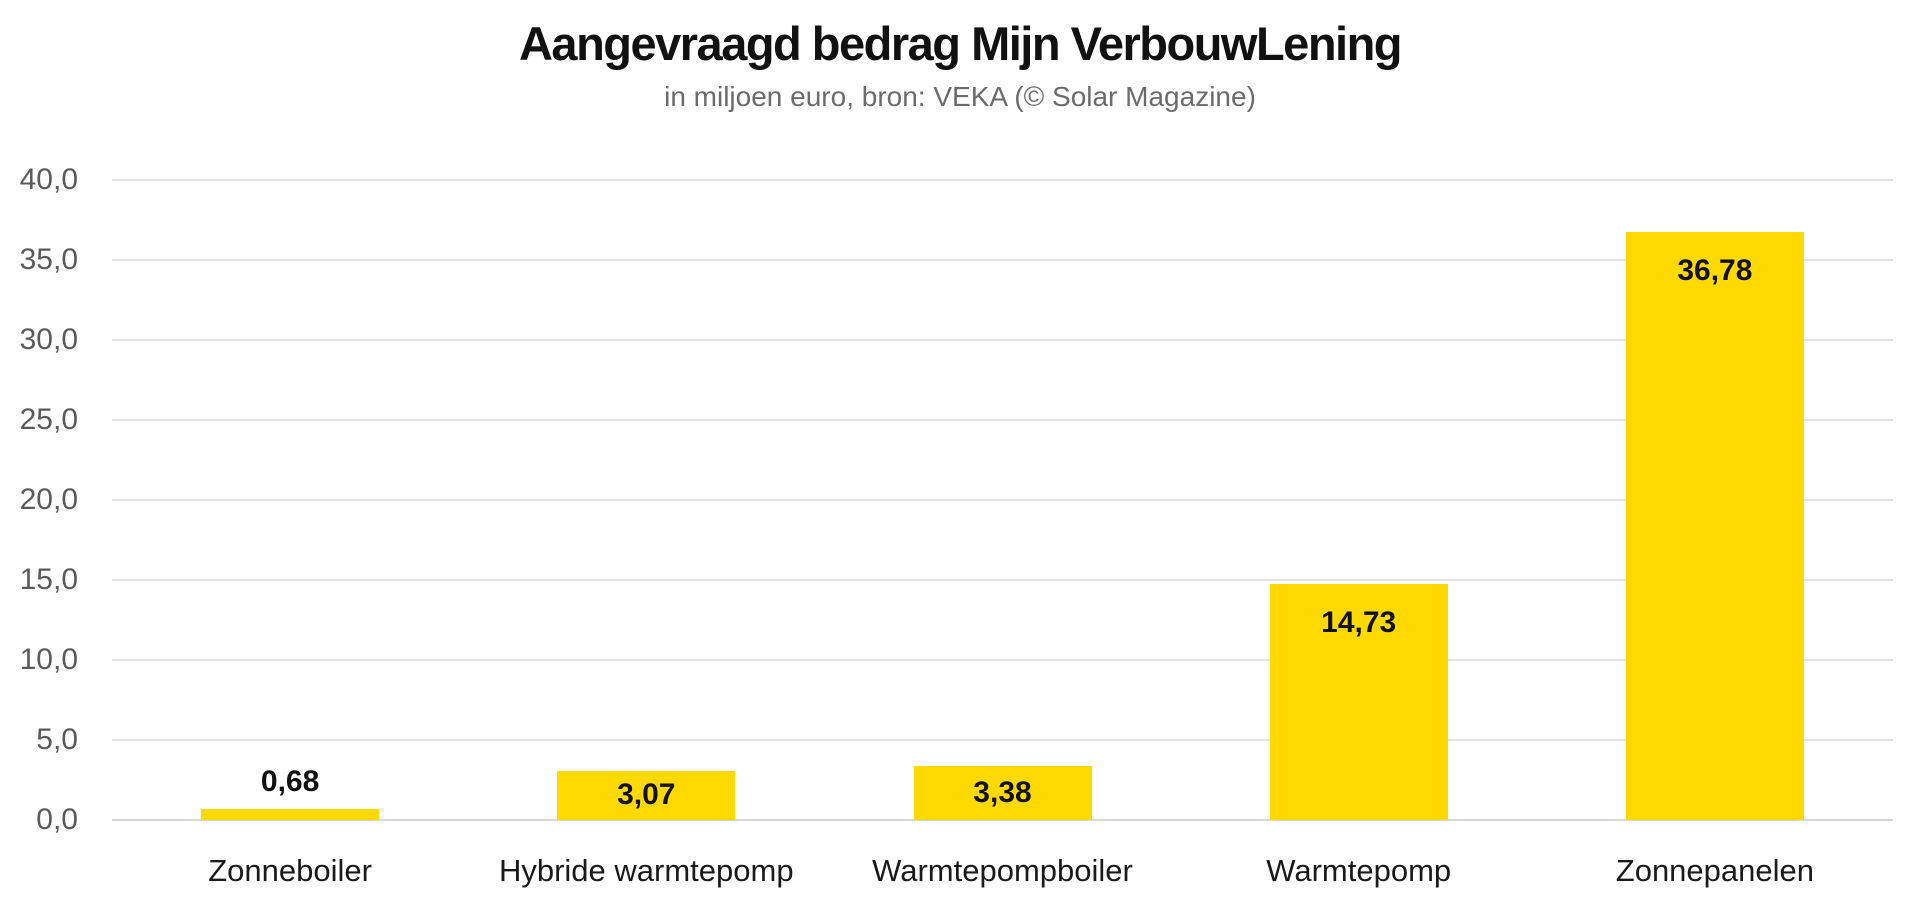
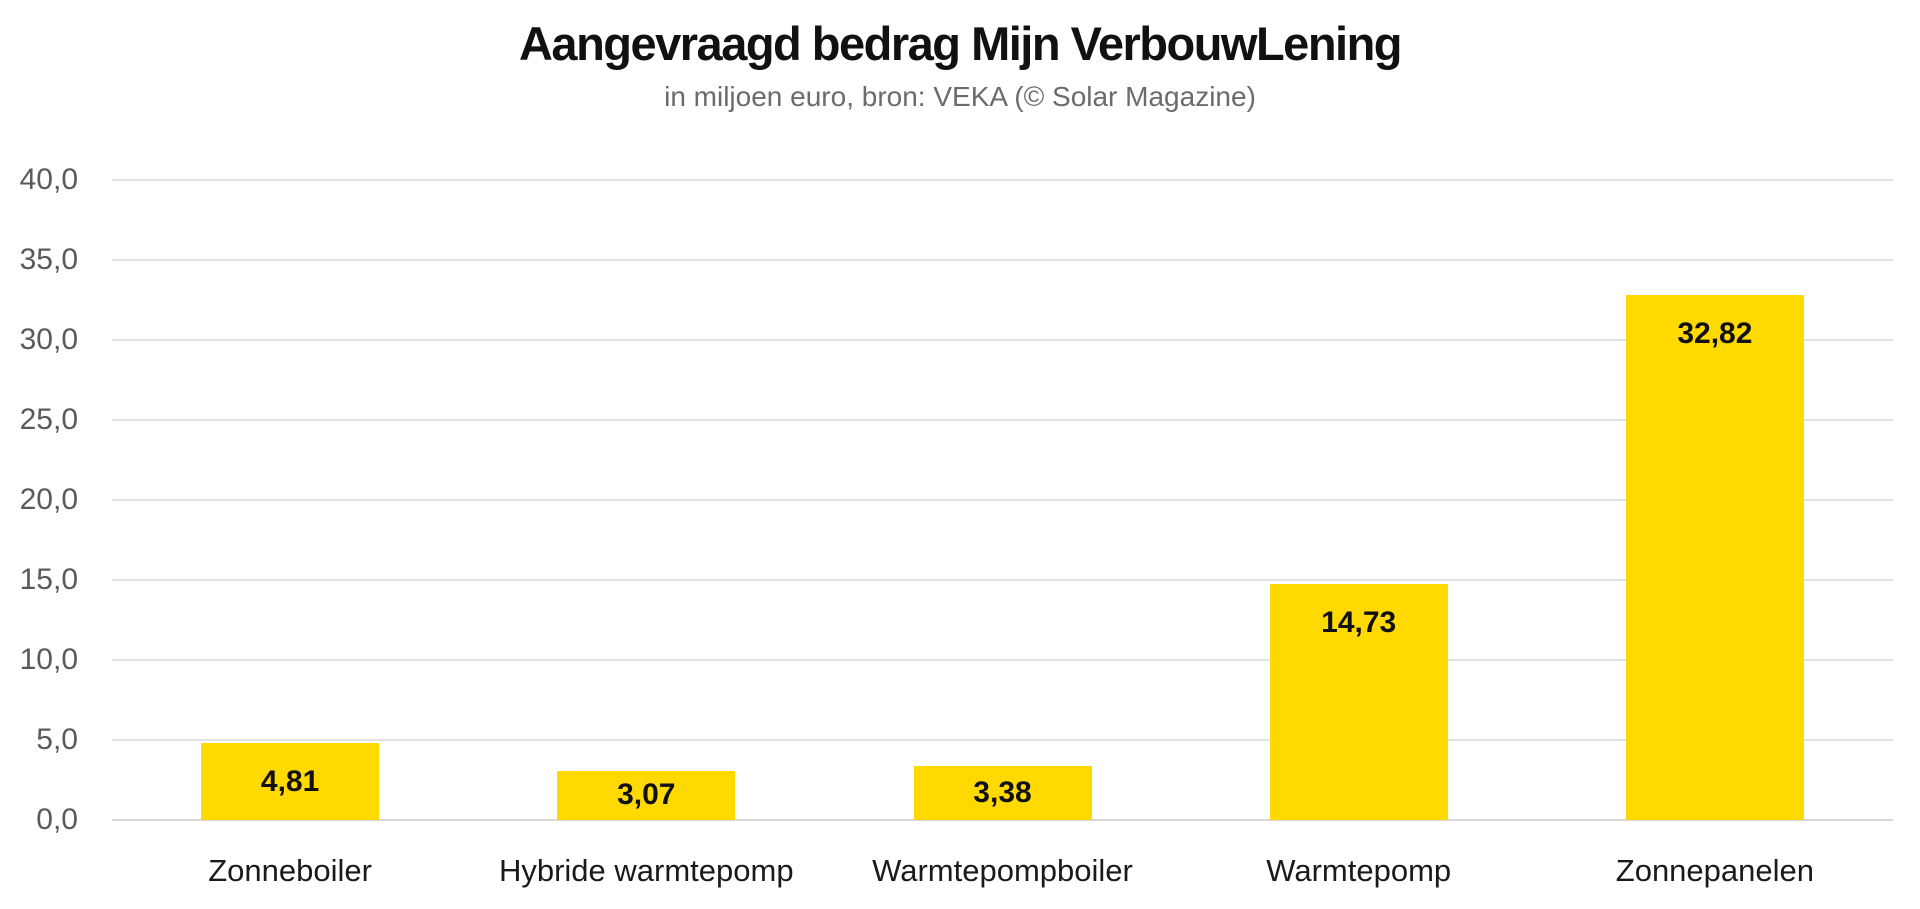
Zonneboiler: 0,68 -> 4,81
Zonnepanelen: 36,78 -> 32,82
